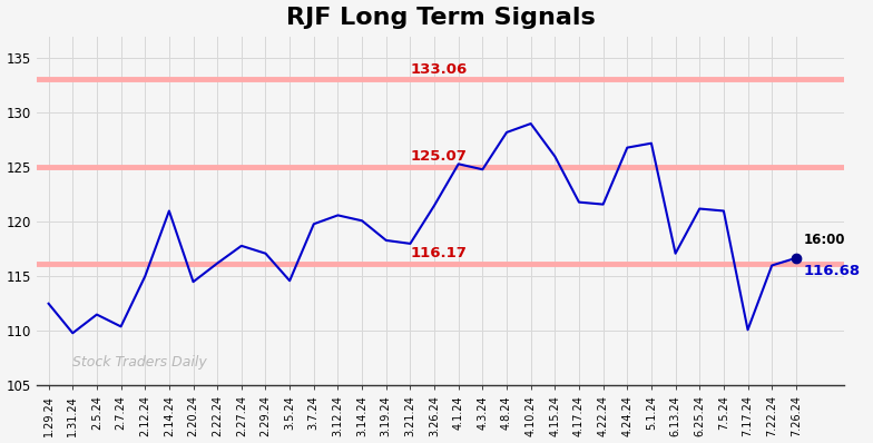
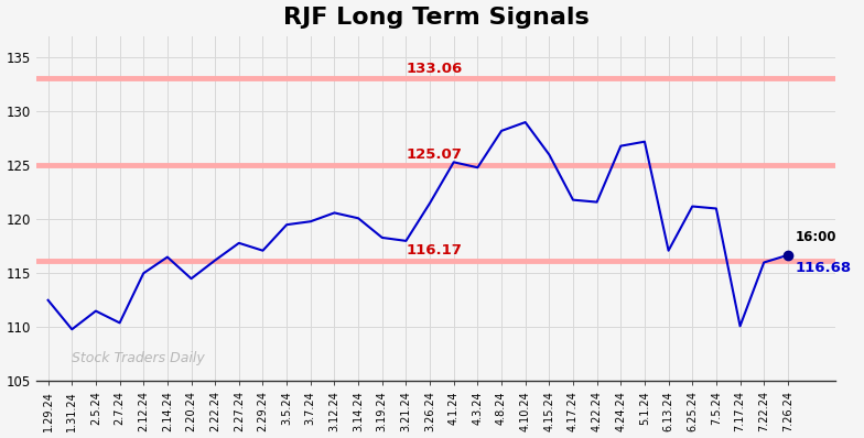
2.14.24: 121.0 -> 116.5
3.5.24: 114.6 -> 119.5
